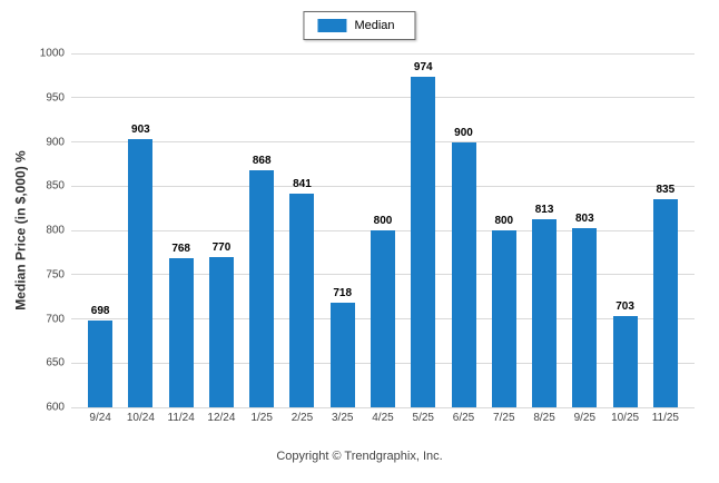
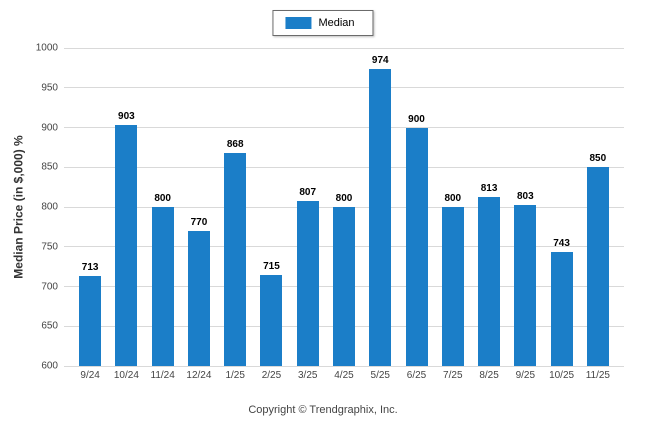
9/24: 698 -> 713
11/24: 768 -> 800
2/25: 841 -> 715
3/25: 718 -> 807
10/25: 703 -> 743
11/25: 835 -> 850
